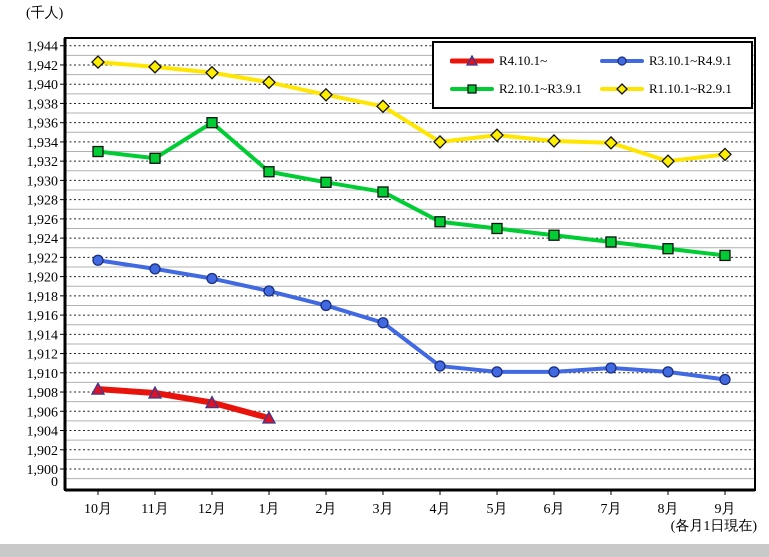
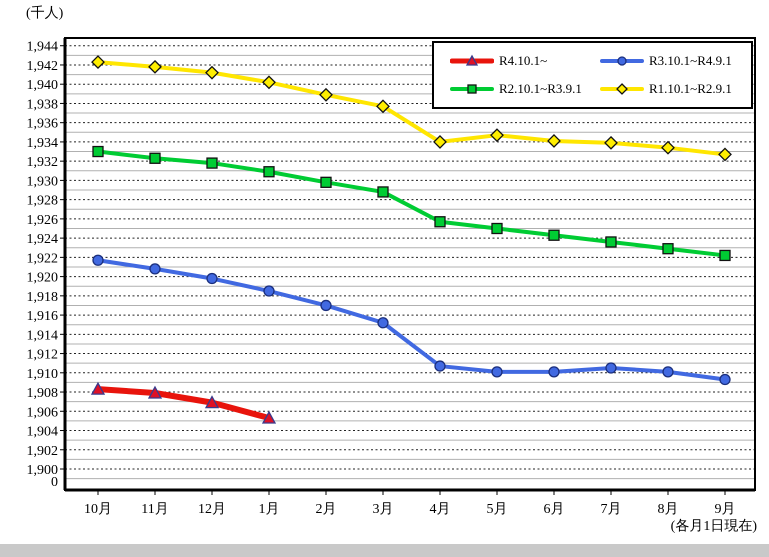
R2.10.1~R3.9.1/12月: 1936 -> 1932
R1.10.1~R2.9.1/8月: 1932 -> 1933
